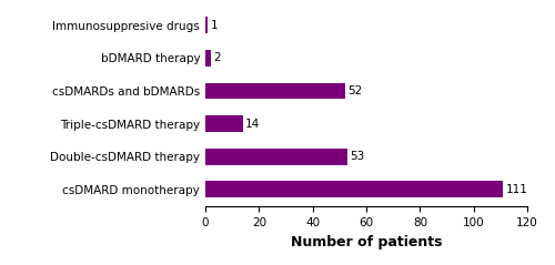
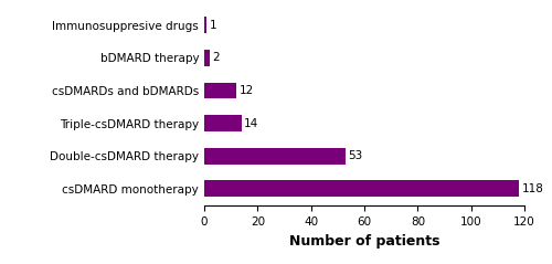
csDMARDs and bDMARDs: 52 -> 12
csDMARD monotherapy: 111 -> 118
